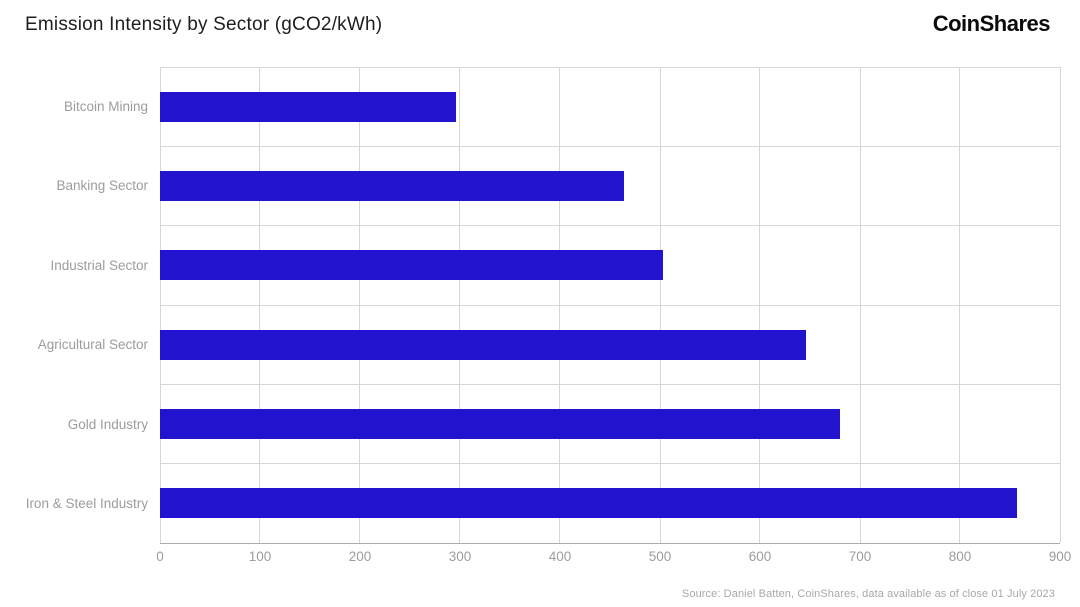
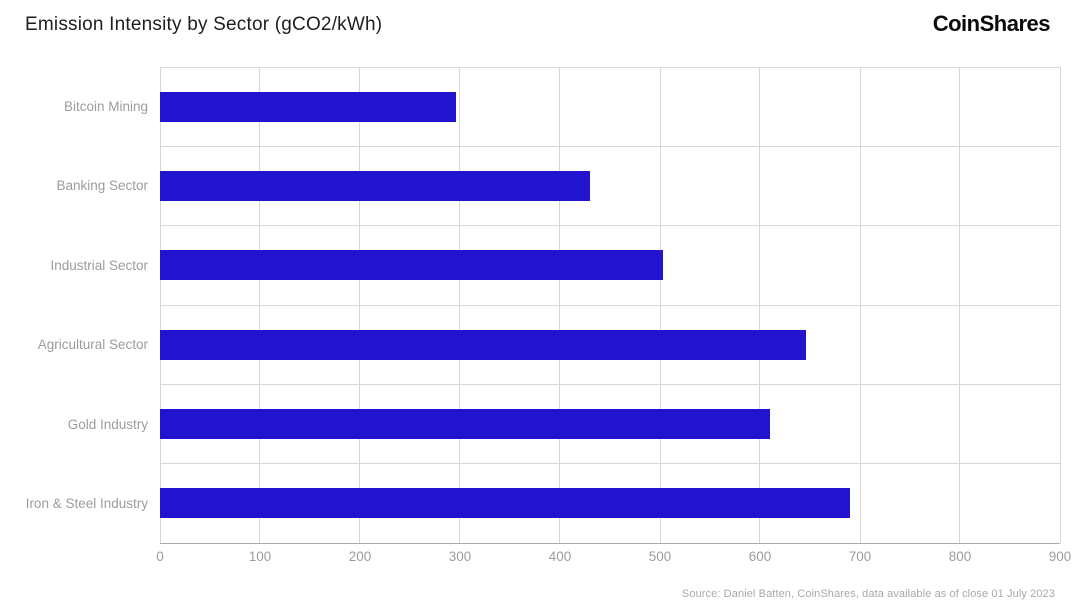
Banking Sector: 460 -> 430
Gold Industry: 680 -> 610
Iron & Steel Industry: 860 -> 690
